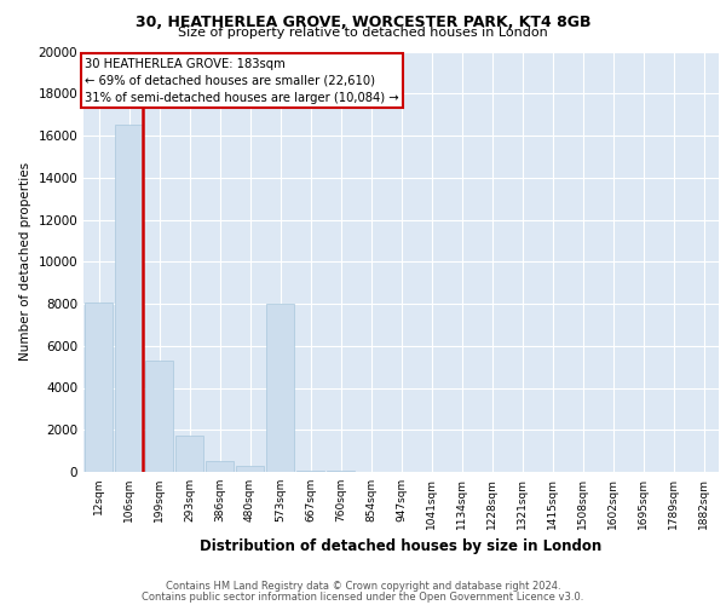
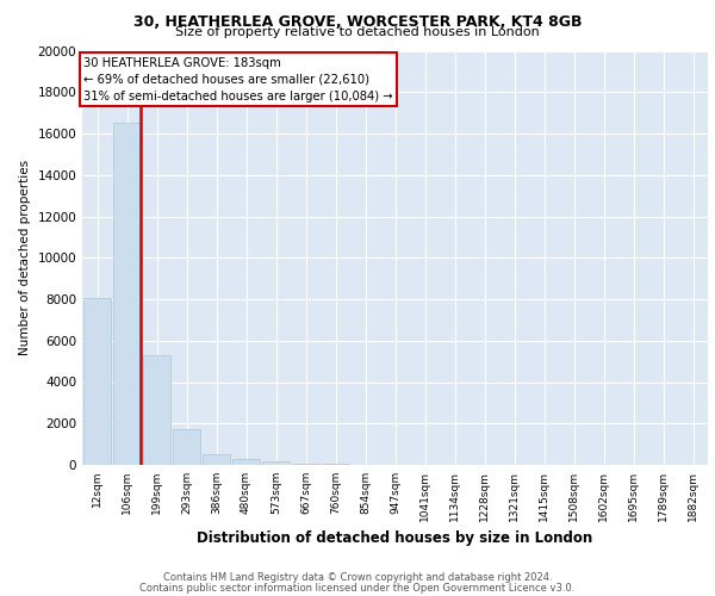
573sqm: 8000 -> 200
